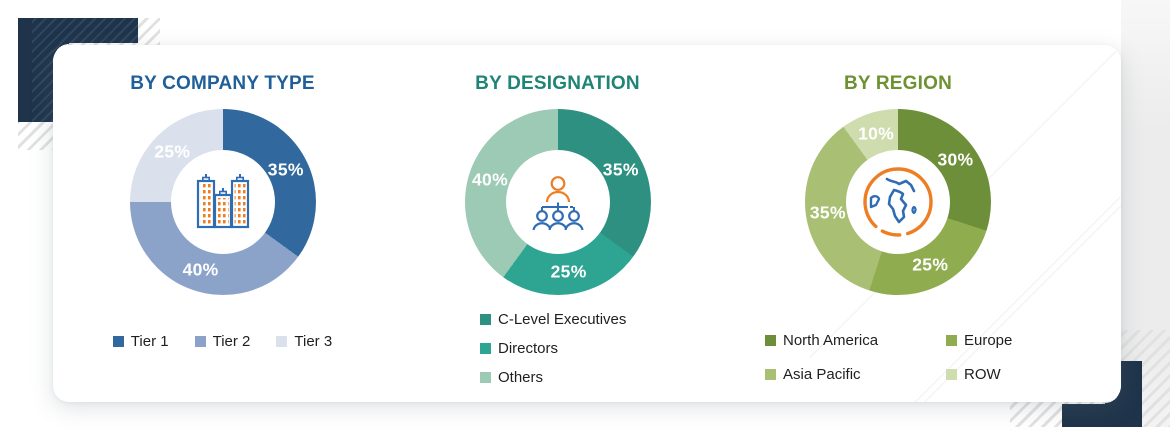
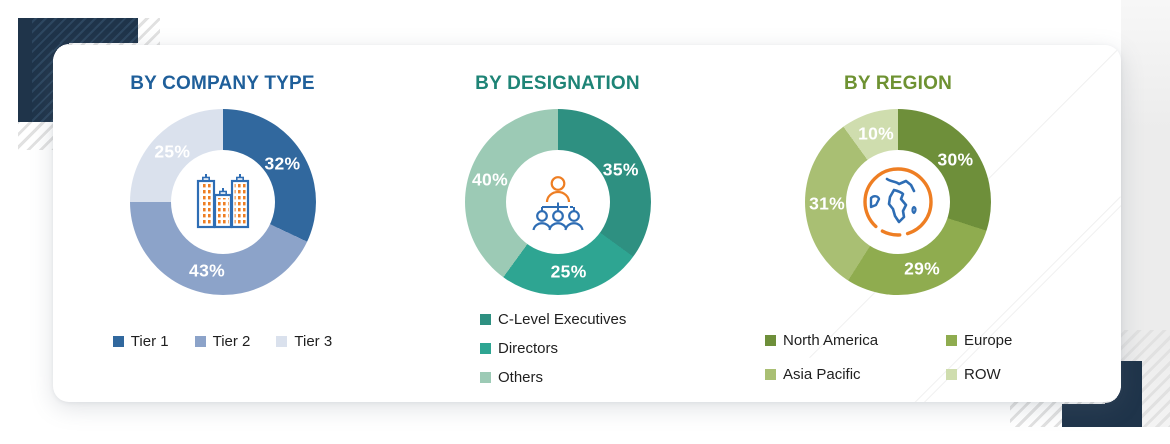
BY COMPANY TYPE/Tier 1: 35% -> 32%
BY COMPANY TYPE/Tier 2: 40% -> 43%
BY REGION/Europe: 25% -> 29%
BY REGION/Asia Pacific: 35% -> 31%
